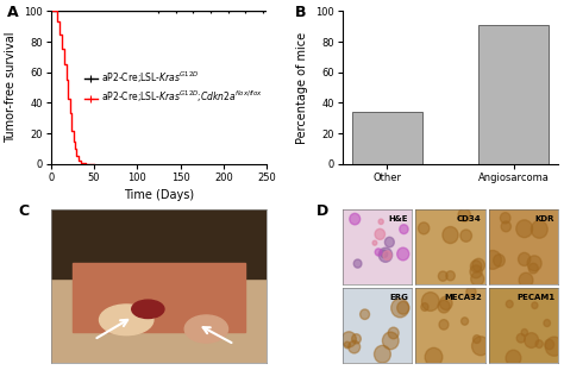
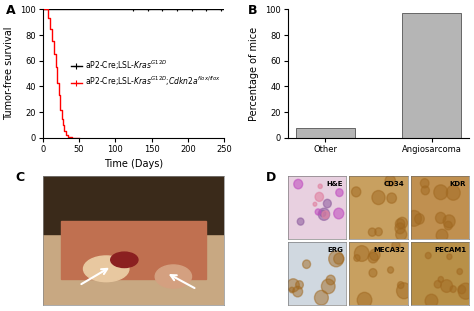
Other: 34 -> 8
Angiosarcoma: 91 -> 97
